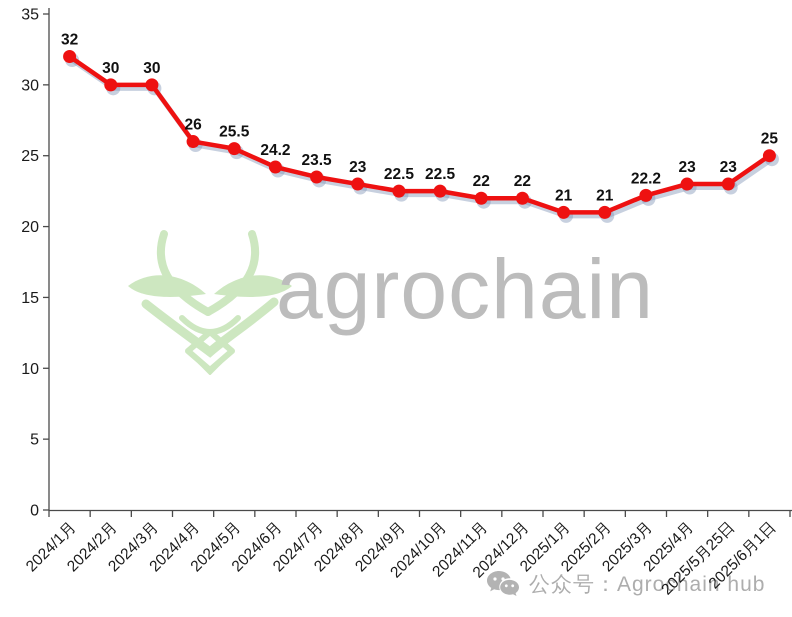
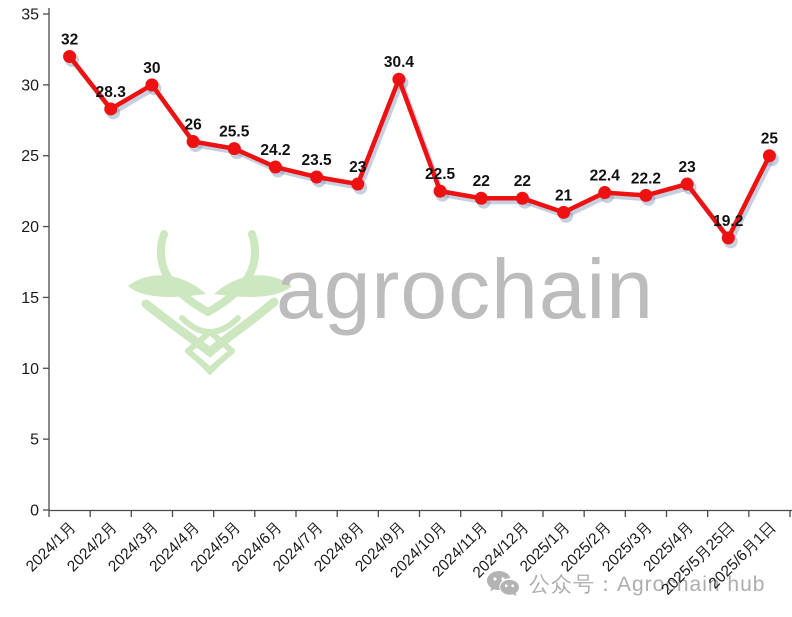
2024/2月: 30 -> 28.3
2024/9月: 22.5 -> 30.4
2025/2月: 21 -> 22.4
2025/5月25日: 23 -> 19.2
